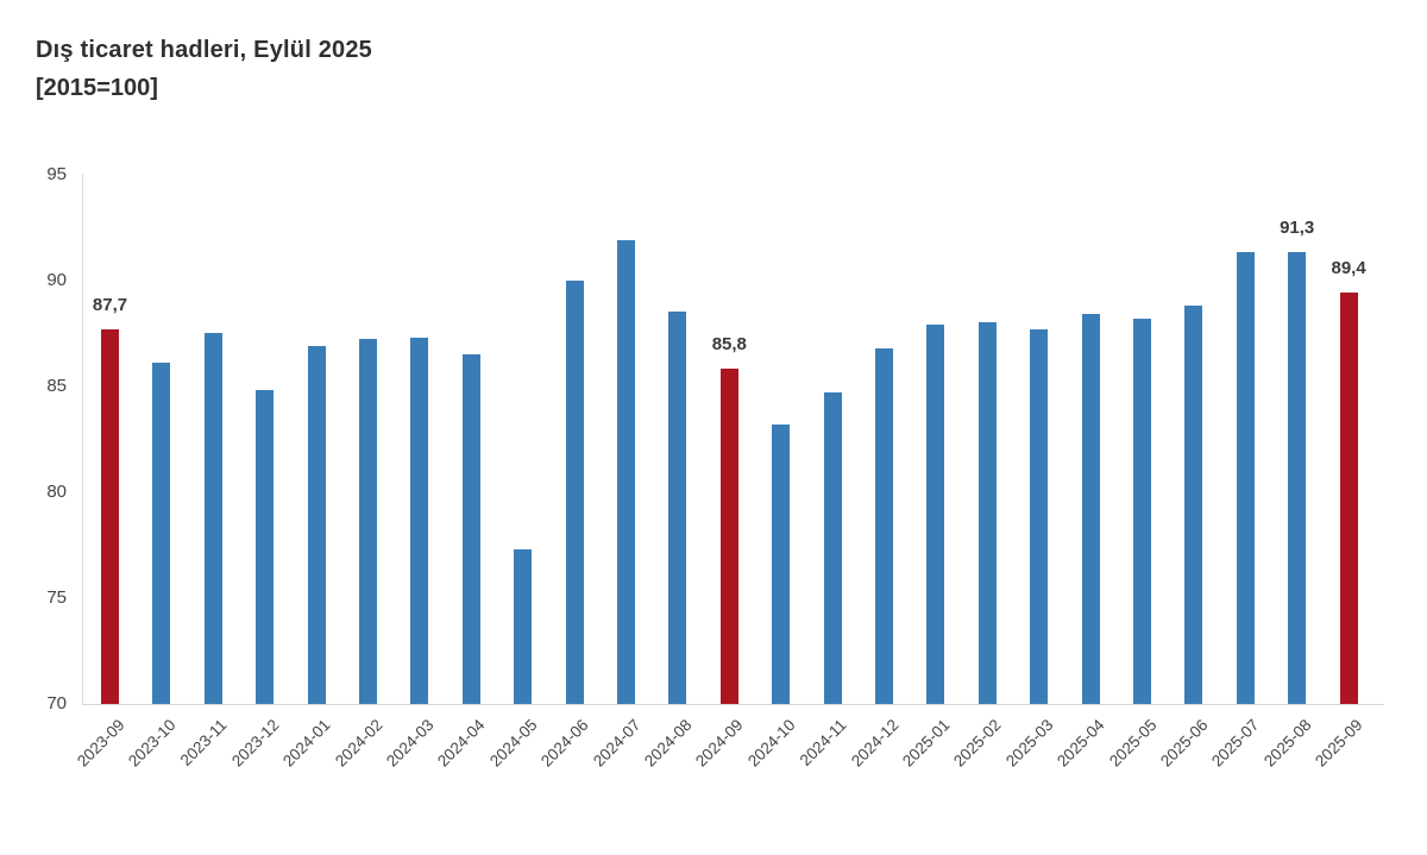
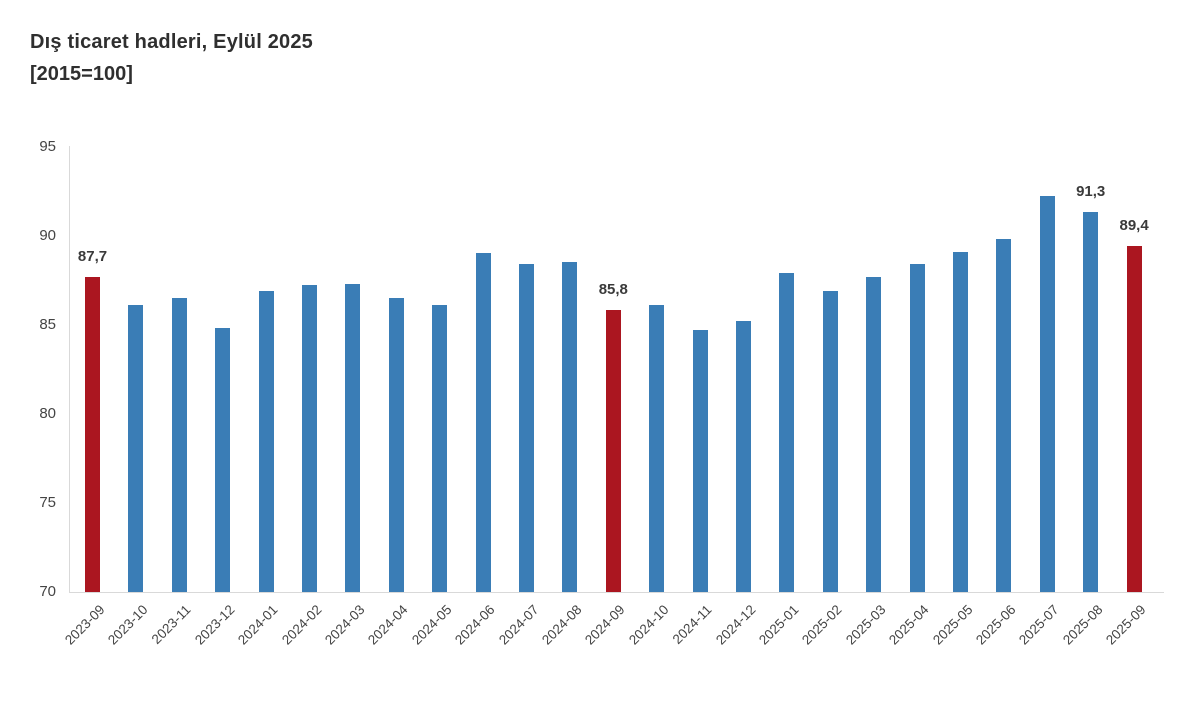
2023-11: 87.5 -> 86.5
2024-05: 77.3 -> 86.1
2024-06: 90.0 -> 89.0
2024-07: 91.9 -> 88.4
2024-10: 83.2 -> 86.1
2024-12: 86.8 -> 85.2
2025-02: 88.0 -> 86.9
2025-05: 88.2 -> 89.1
2025-06: 88.8 -> 89.8
2025-07: 91.3 -> 92.2
